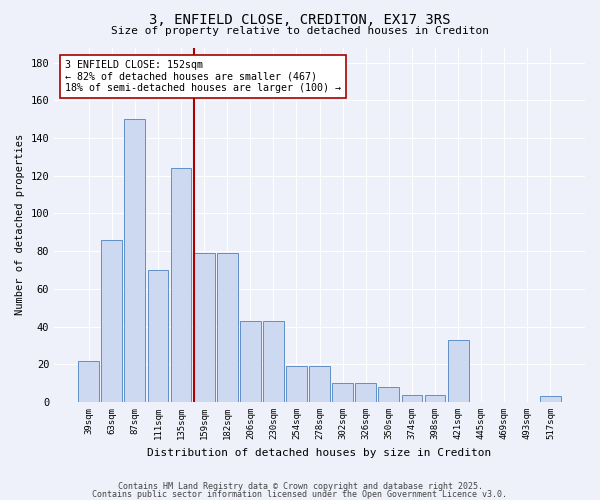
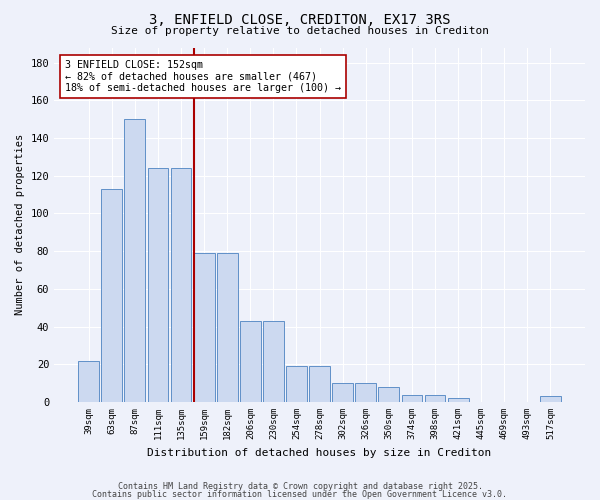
63sqm: 86 -> 113
111sqm: 70 -> 124
421sqm: 33 -> 2
